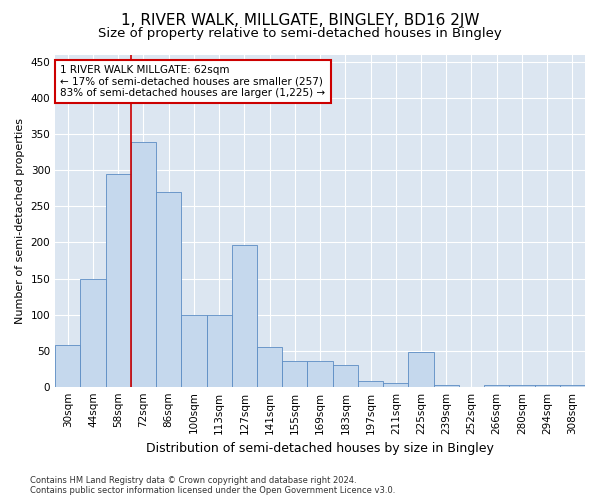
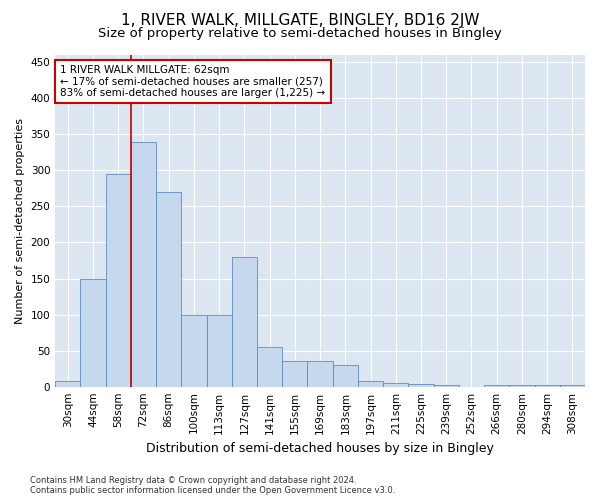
30sqm: 58 -> 8
127sqm: 196 -> 180
225sqm: 48 -> 4
